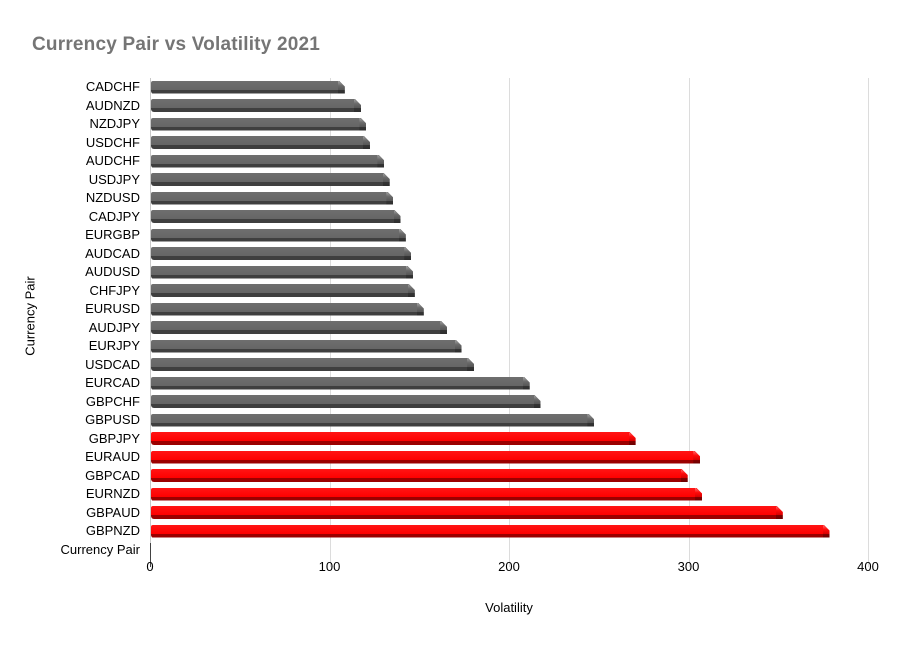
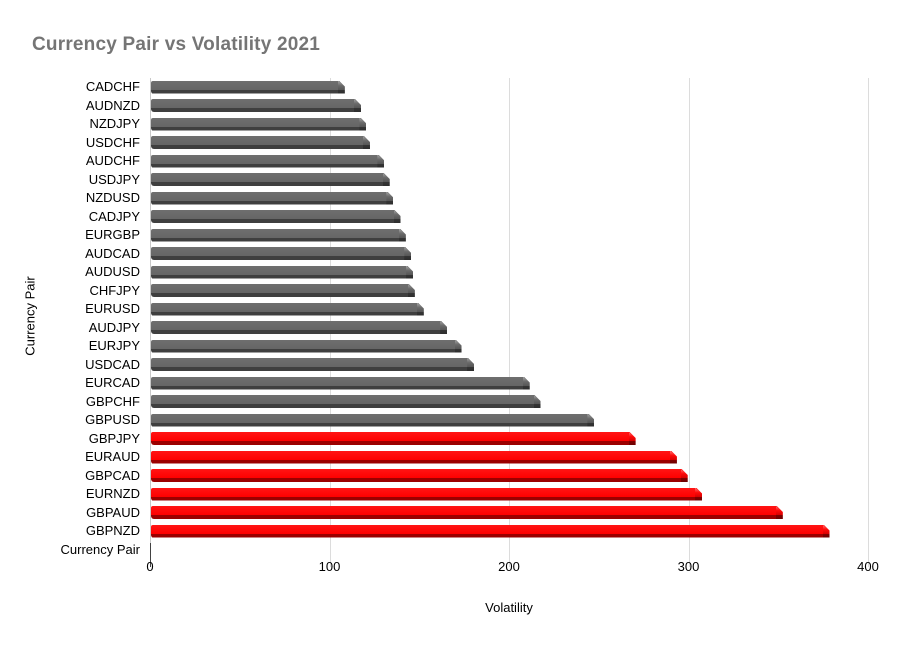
EURAUD: 306 -> 293
